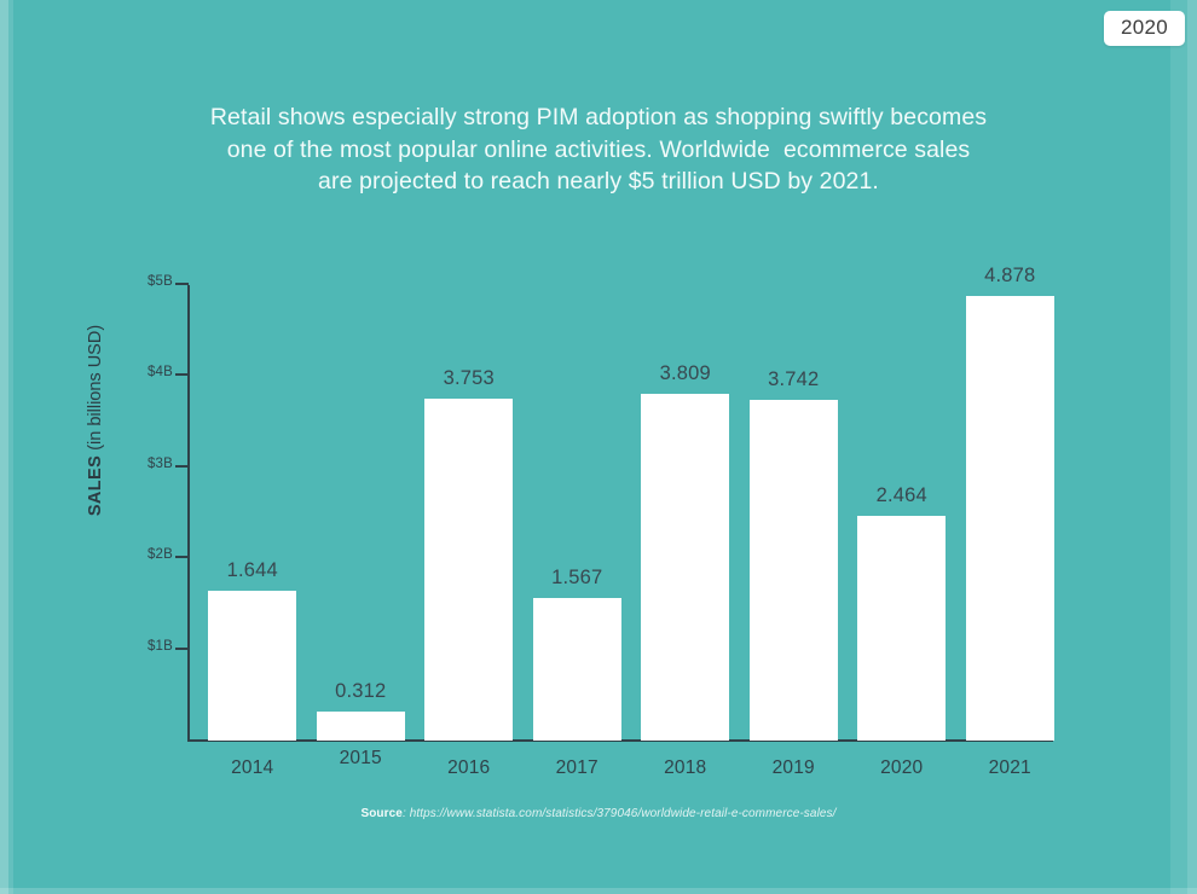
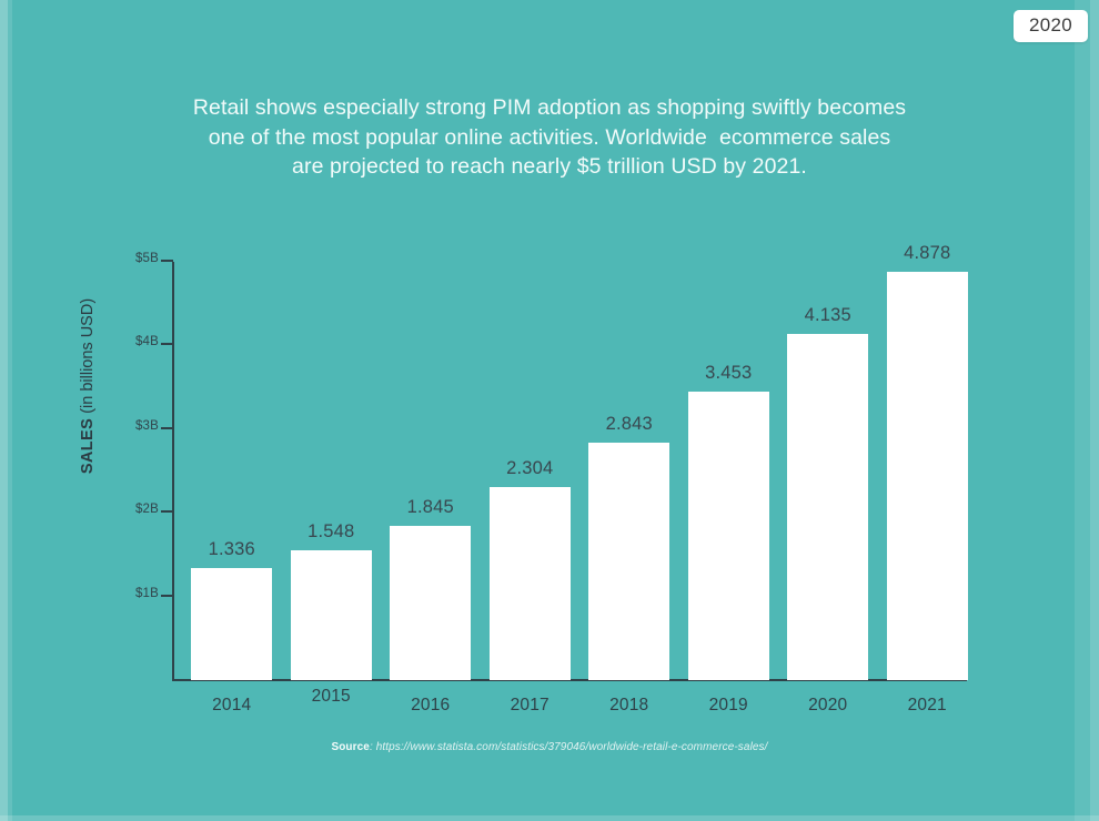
2014: 1.644 -> 1.336
2015: 0.312 -> 1.548
2016: 3.753 -> 1.845
2017: 1.567 -> 2.304
2018: 3.809 -> 2.843
2019: 3.742 -> 3.453
2020: 2.464 -> 4.135
